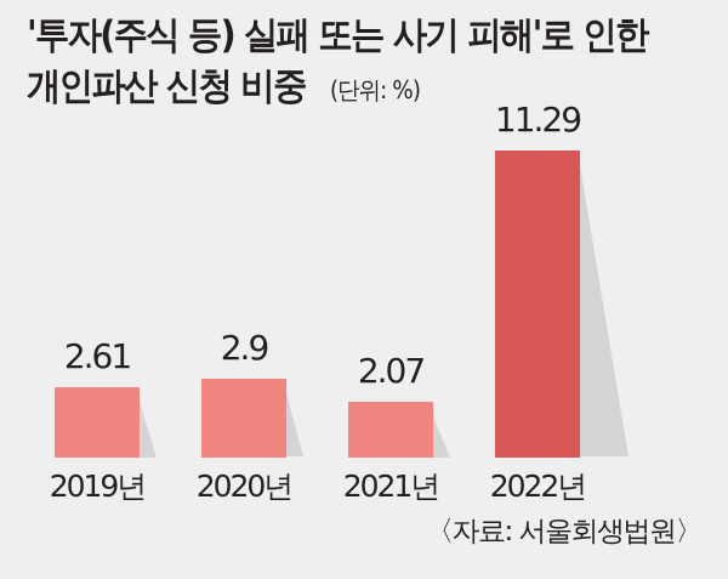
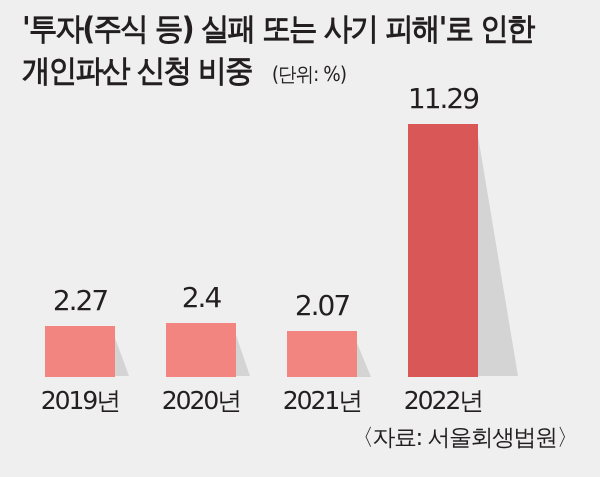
2019년: 2.61 -> 2.27
2020년: 2.9 -> 2.4
